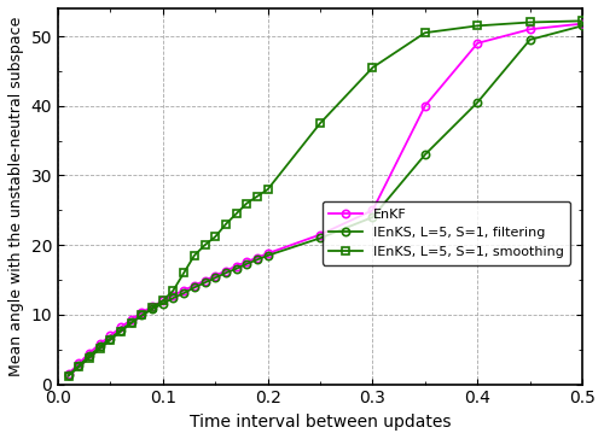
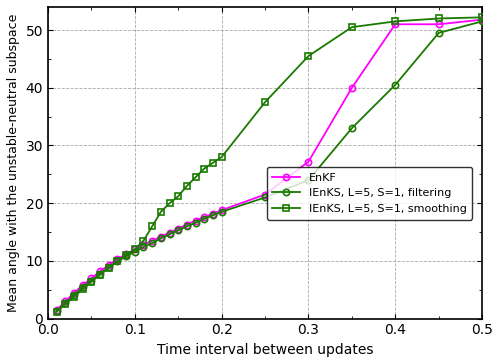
EnKF/0.3: 25.0 -> 27.2
EnKF/0.4: 49.0 -> 51.0
